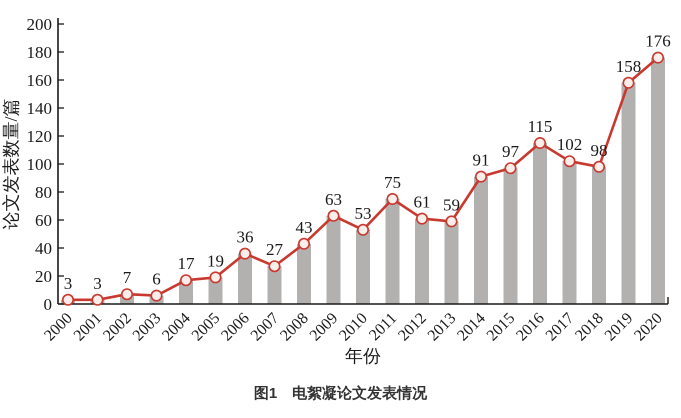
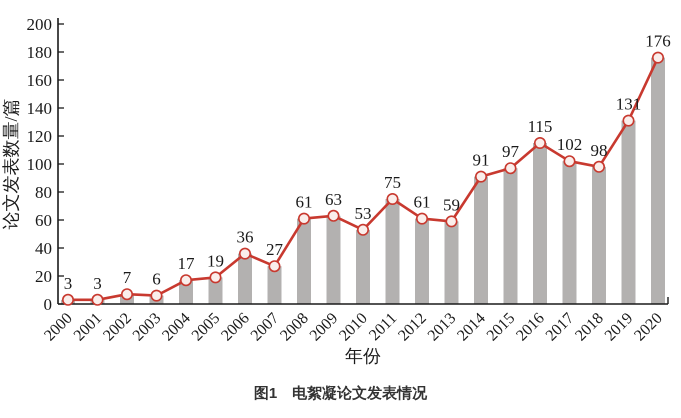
2008: 43 -> 61
2019: 158 -> 131
